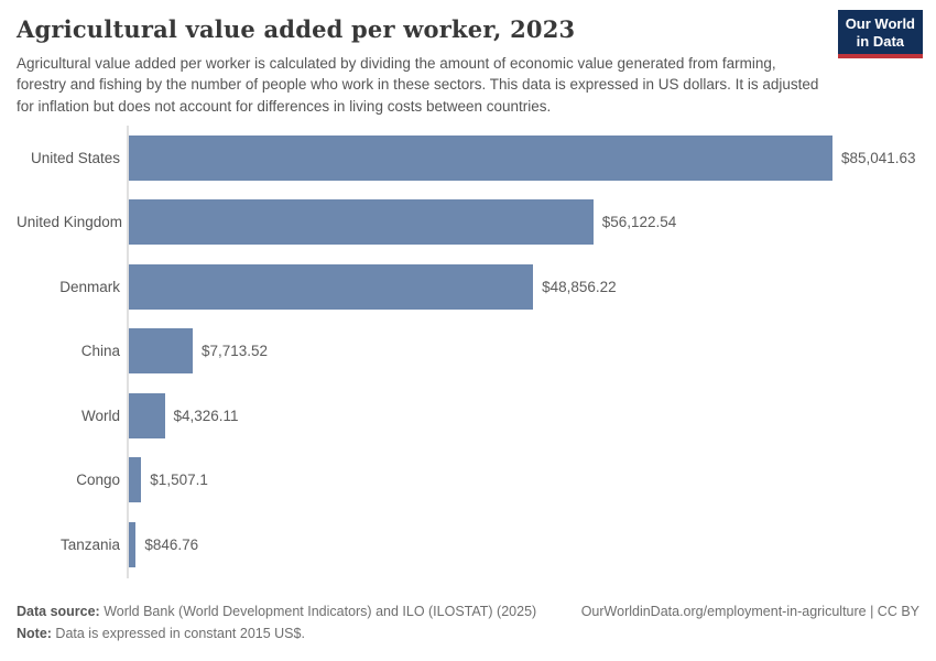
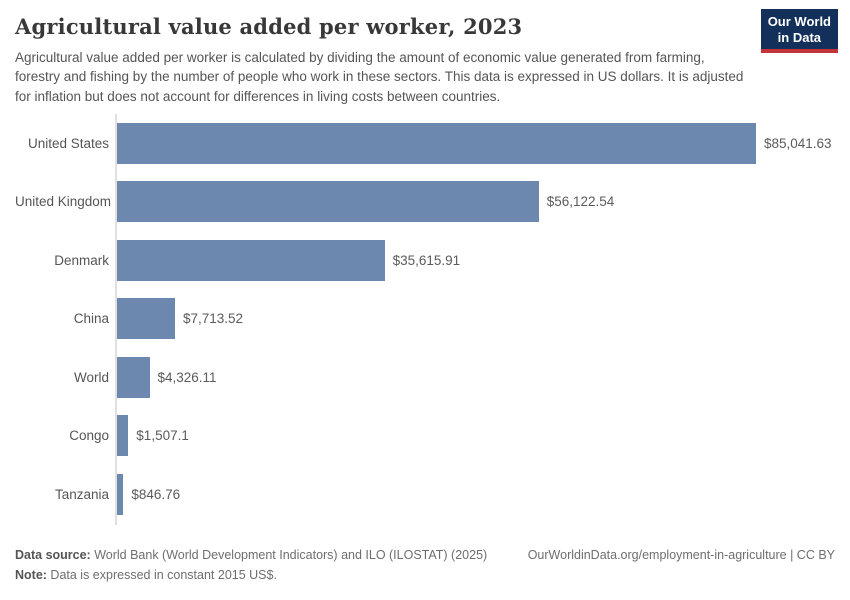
Denmark: $48,856.22 -> $35,615.91
